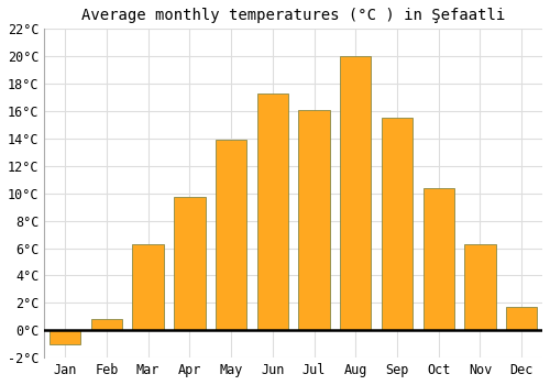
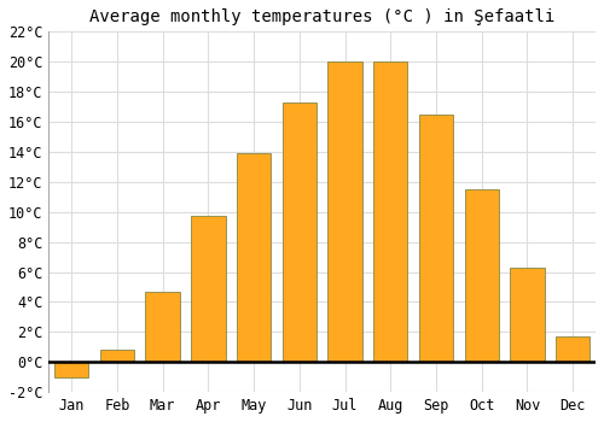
Mar: 6.3°C -> 4.7°C
Jul: 16.1°C -> 20.0°C
Sep: 15.5°C -> 16.5°C
Oct: 10.4°C -> 11.5°C
